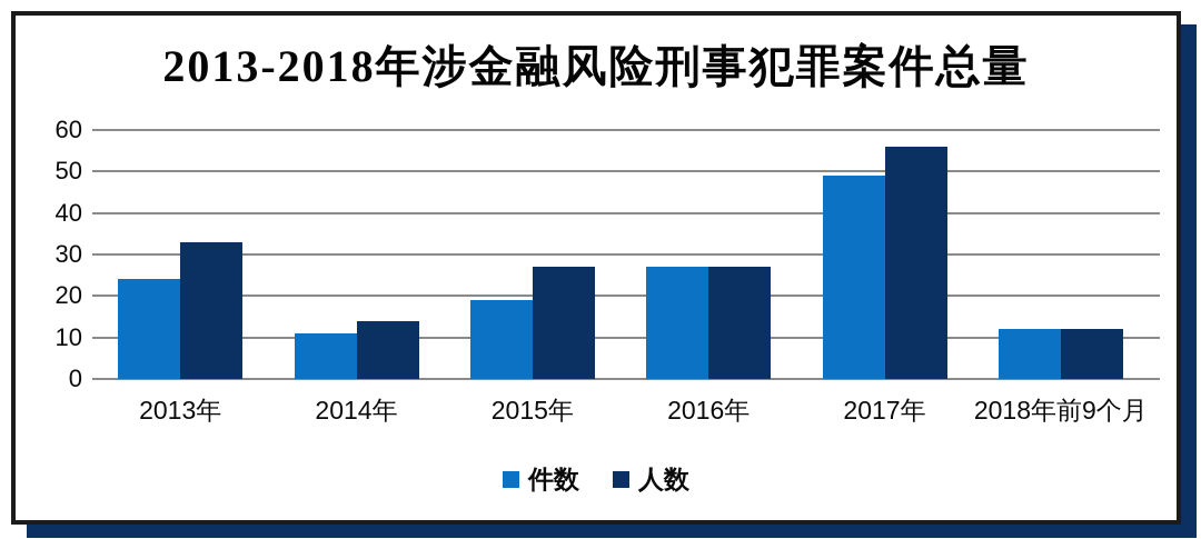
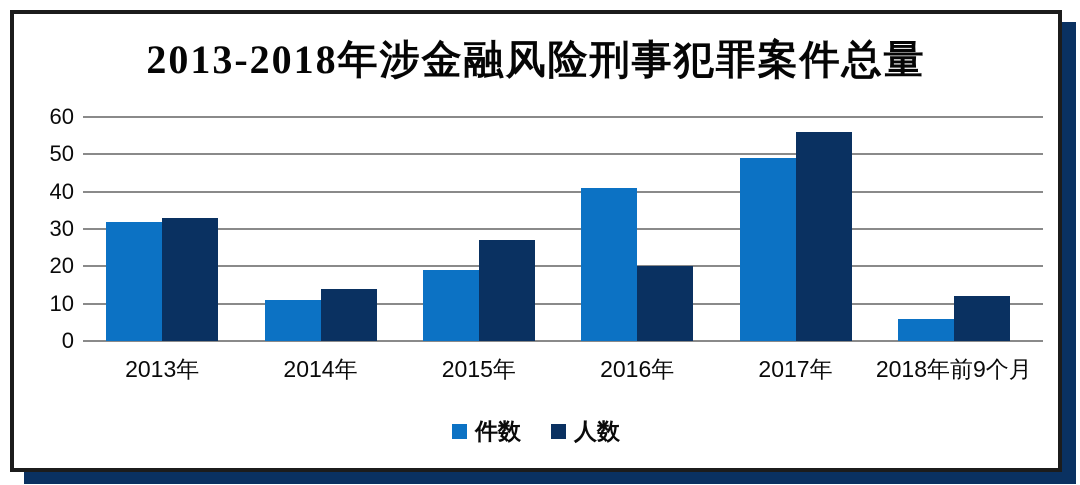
件数/2013年: 24 -> 32
件数/2016年: 27 -> 41
人数/2016年: 27 -> 20
件数/2018年前9个月: 12 -> 6
